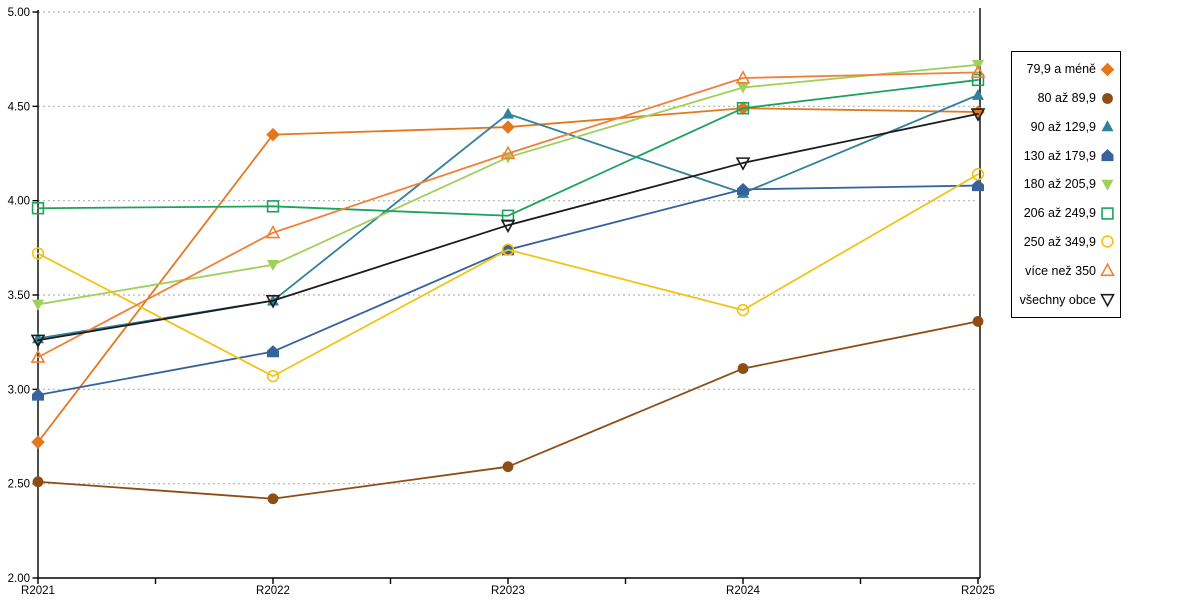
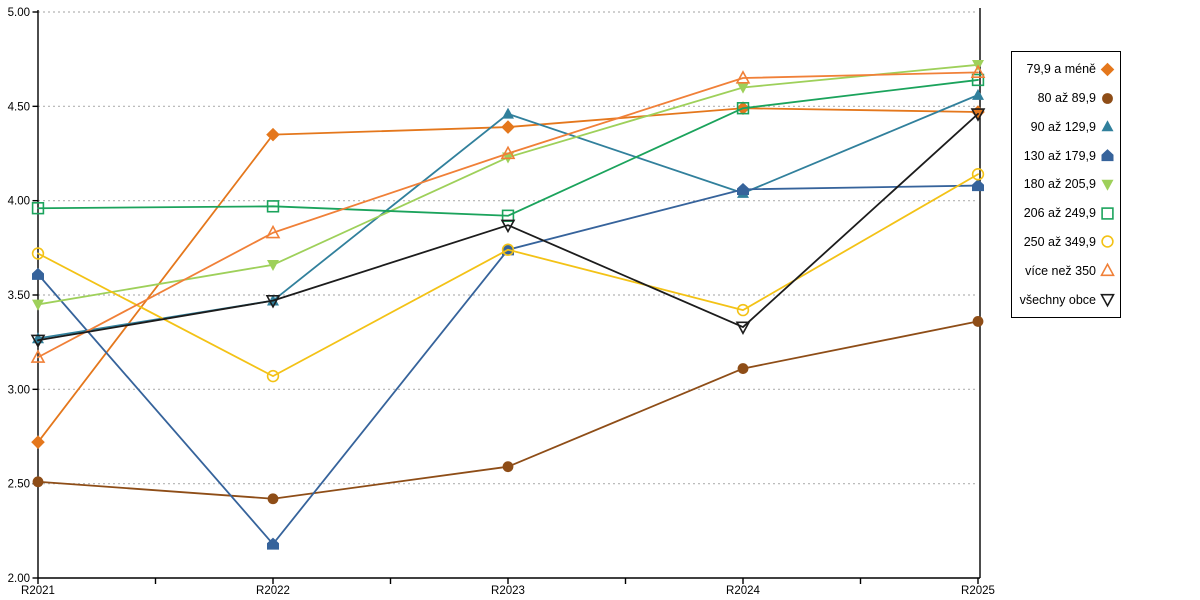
130 až 179,9/R2021: 2.97 -> 3.61
130 až 179,9/R2022: 3.20 -> 2.18
všechny obce/R2024: 4.20 -> 3.33
